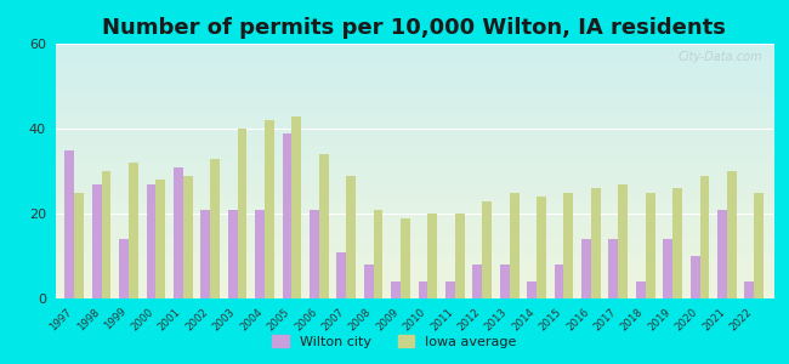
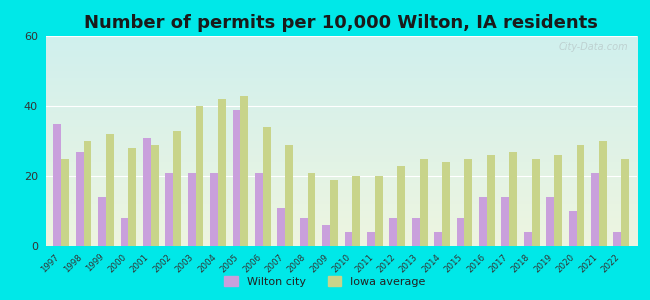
Wilton city/2000: 27 -> 8
Wilton city/2009: 4 -> 6
